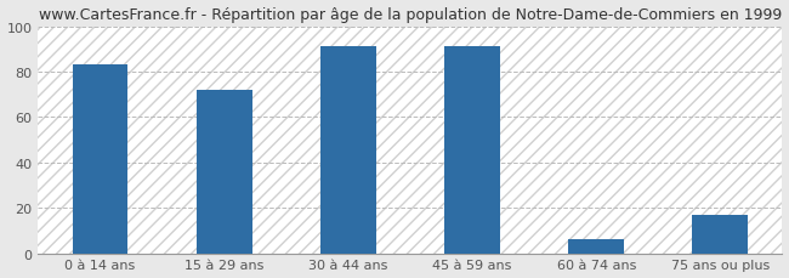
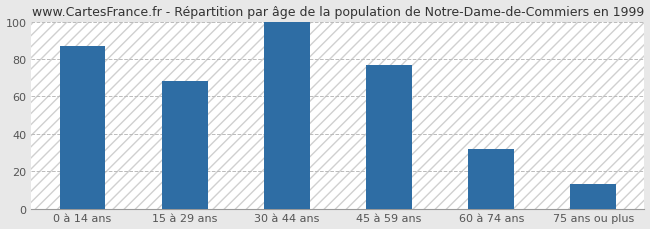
0 à 14 ans: 83 -> 87
15 à 29 ans: 72 -> 68
30 à 44 ans: 91 -> 100
45 à 59 ans: 91 -> 77
60 à 74 ans: 6 -> 32
75 ans ou plus: 17 -> 13
